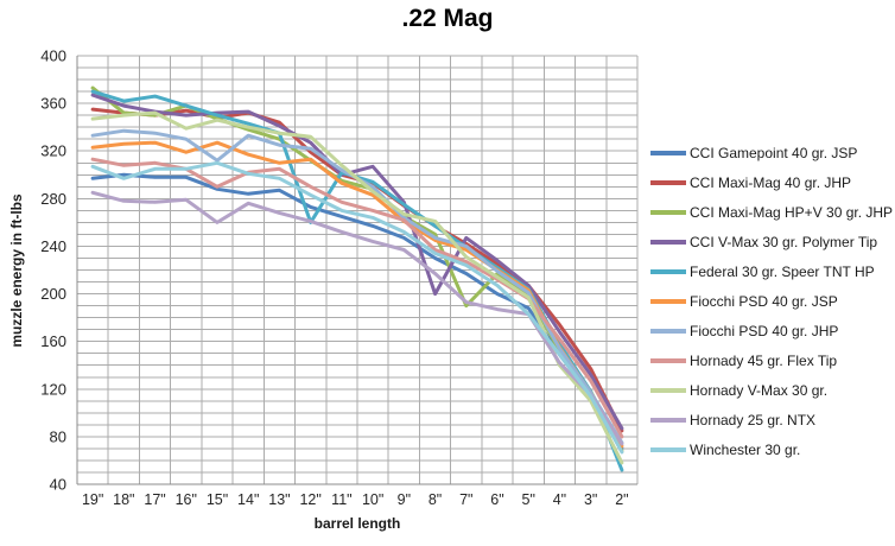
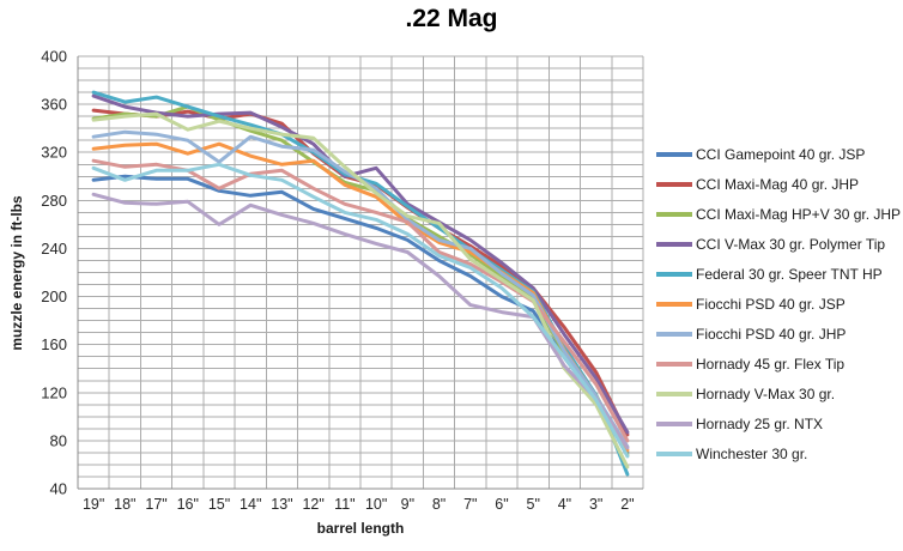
CCI Maxi-Mag HP+V 30 gr. JHP/19": 373 -> 348
Federal 30 gr. Speer TNT HP/12": 260 -> 320
CCI V-Max 30 gr. Polymer Tip/8": 200 -> 262
CCI Maxi-Mag HP+V 30 gr. JHP/7": 190 -> 235
